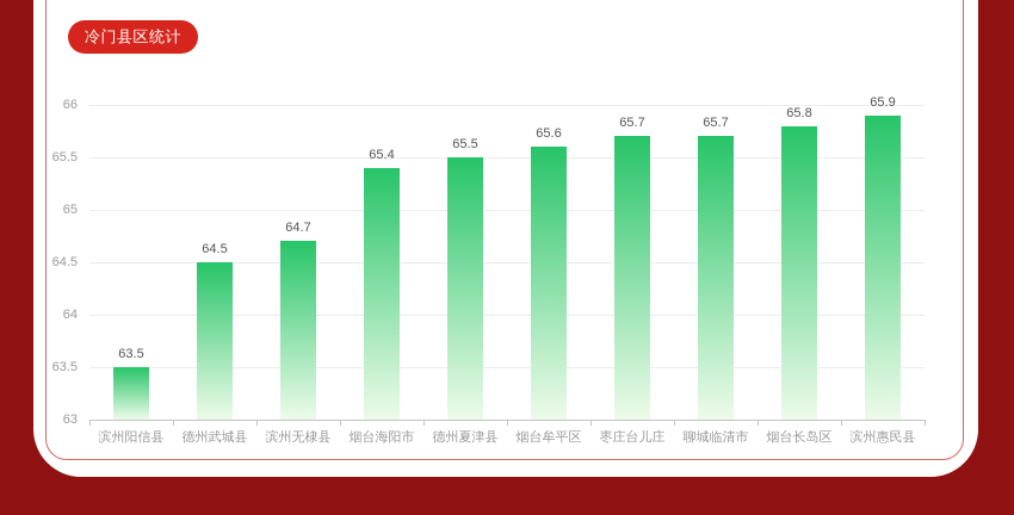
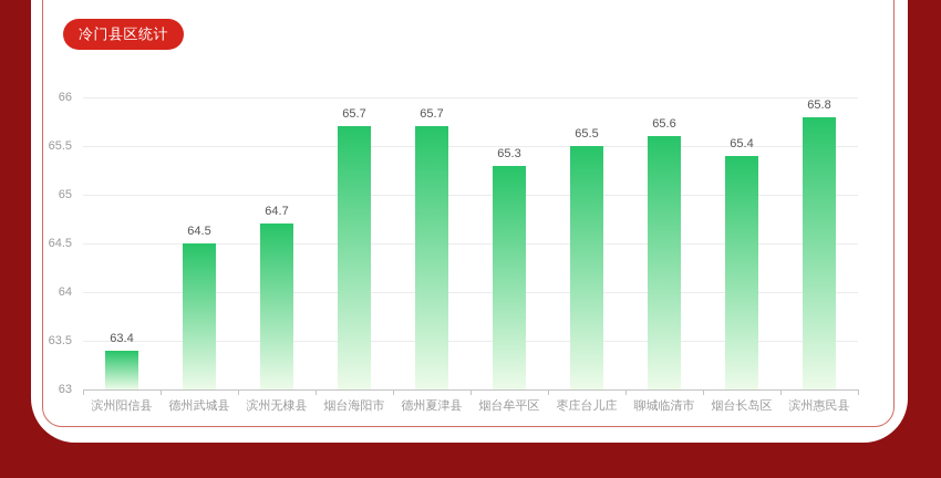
滨州阳信县: 63.5 -> 63.4
烟台海阳市: 65.4 -> 65.7
德州夏津县: 65.5 -> 65.7
烟台牟平区: 65.6 -> 65.3
枣庄台儿庄: 65.7 -> 65.5
聊城临清市: 65.7 -> 65.6
烟台长岛区: 65.8 -> 65.4
滨州惠民县: 65.9 -> 65.8
